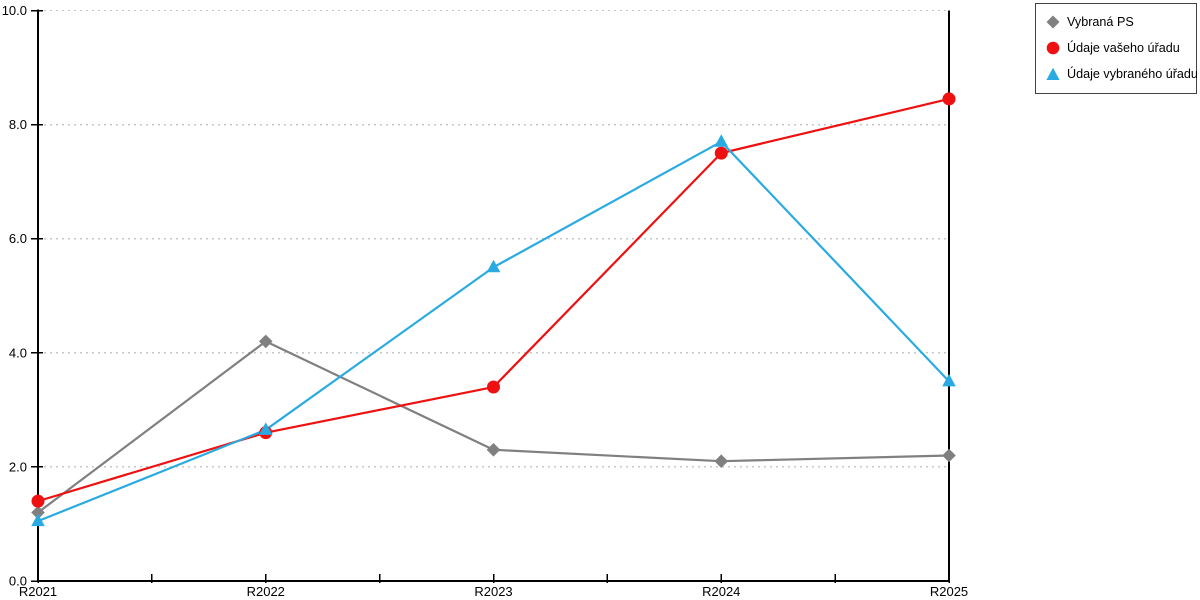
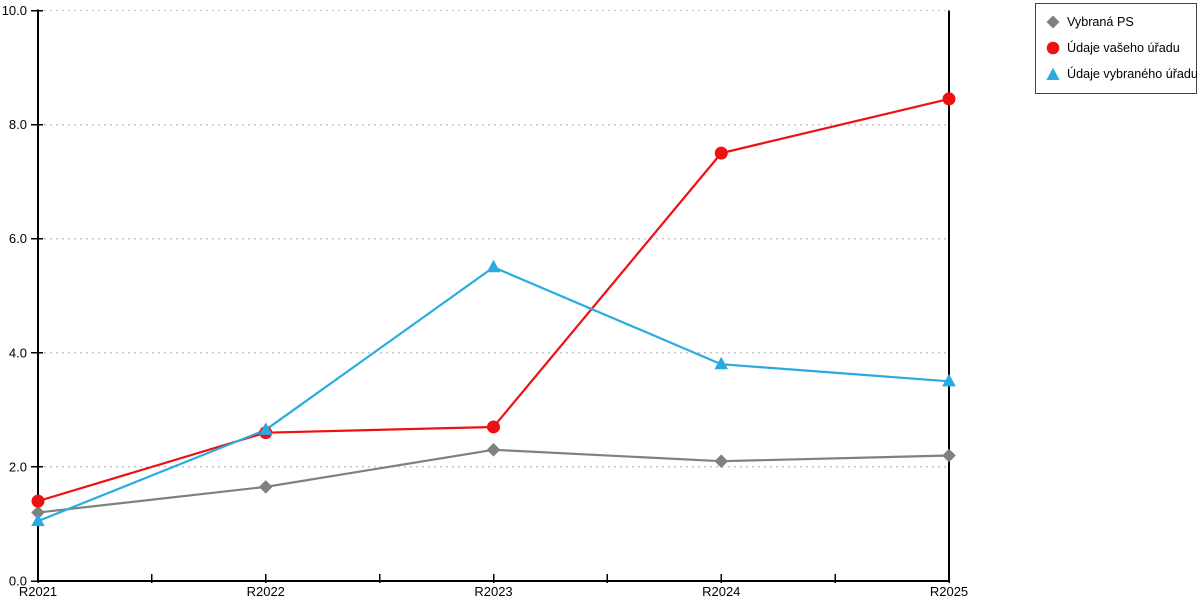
Vybraná PS/R2022: 4.2 -> 1.6
Údaje vašeho úřadu/R2023: 3.4 -> 2.7
Údaje vybraného úřadu/R2024: 7.7 -> 3.8
